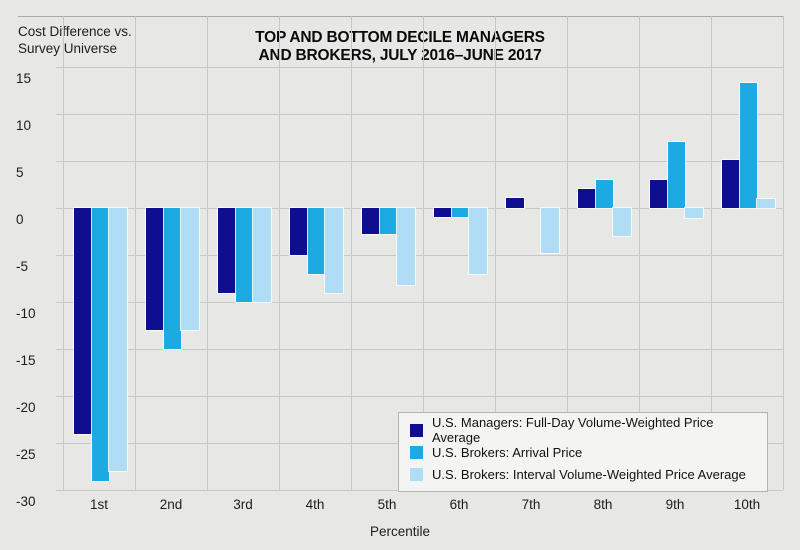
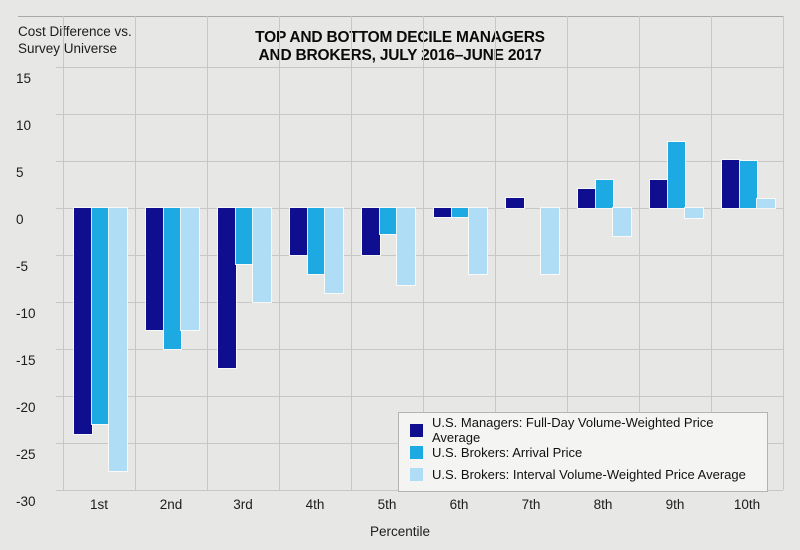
U.S. Brokers: Arrival Price/1st: -29 -> -23
U.S. Managers: Full-Day Volume-Weighted Price Average/3rd: -9 -> -17
U.S. Brokers: Arrival Price/3rd: -10 -> -6
U.S. Managers: Full-Day Volume-Weighted Price Average/5th: -3 -> -5
U.S. Brokers: Interval Volume-Weighted Price Average/7th: -5 -> -7
U.S. Brokers: Arrival Price/10th: 13 -> 5
